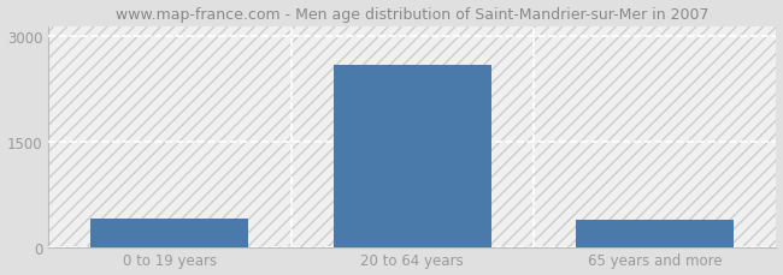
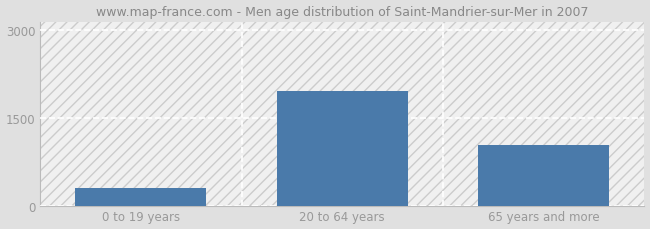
0 to 19 years: 400 -> 300
20 to 64 years: 2600 -> 1960
65 years and more: 390 -> 1040
